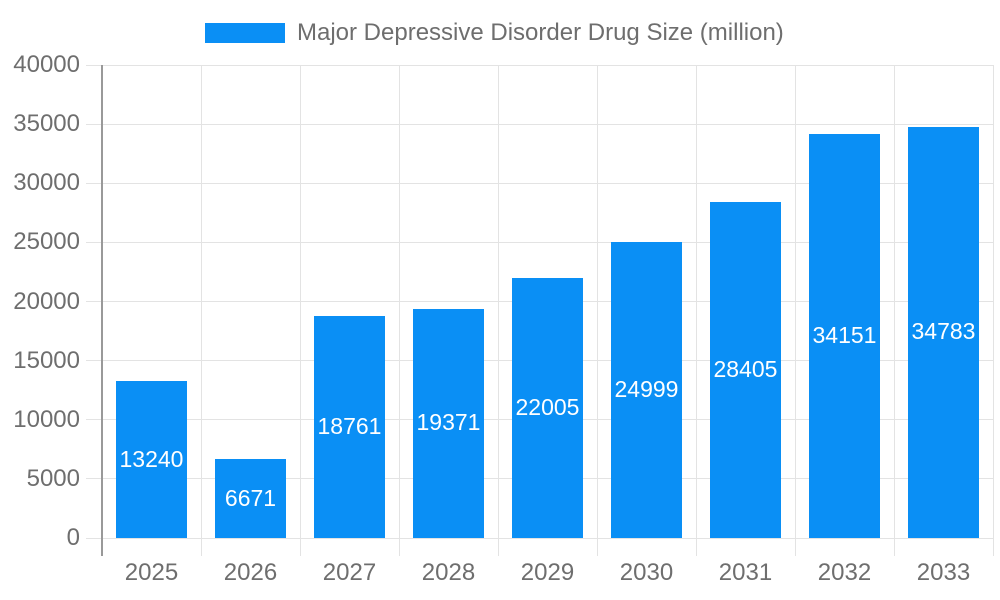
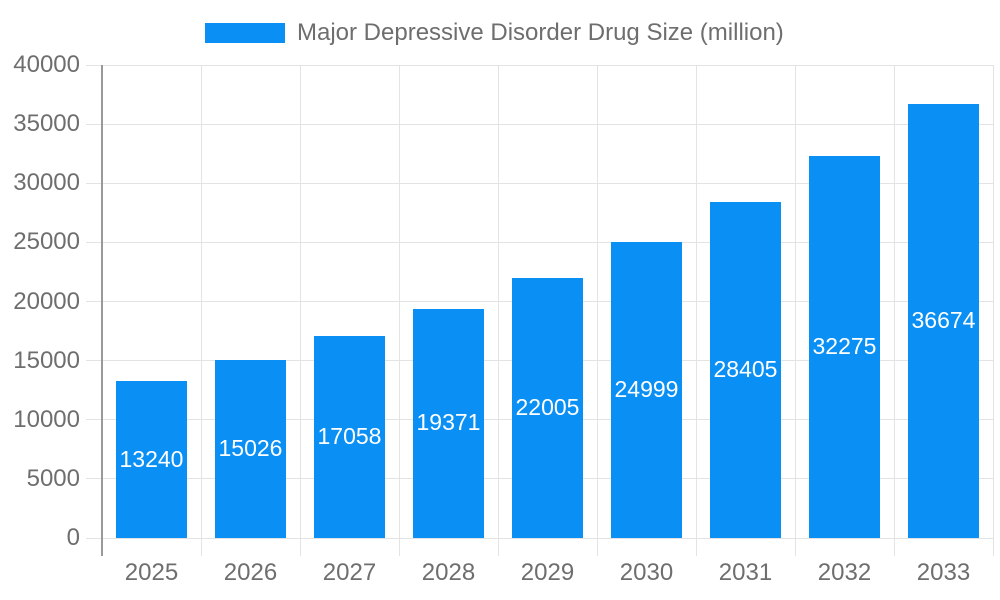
2026: 6671 -> 15026
2027: 18761 -> 17058
2032: 34151 -> 32275
2033: 34783 -> 36674
